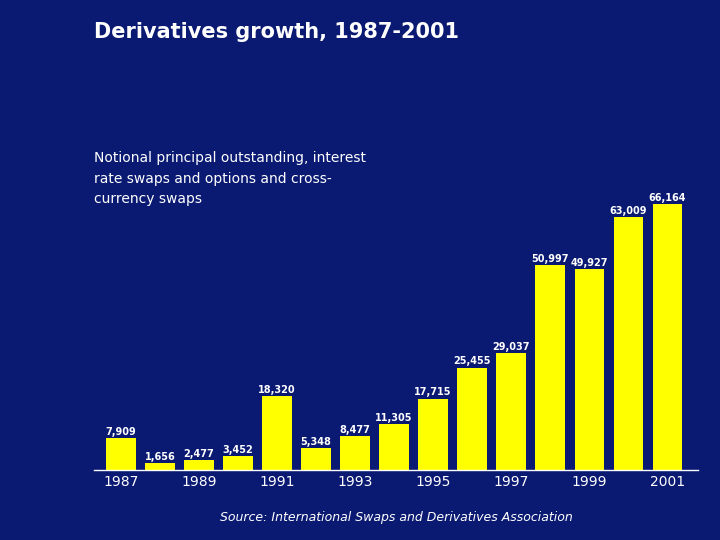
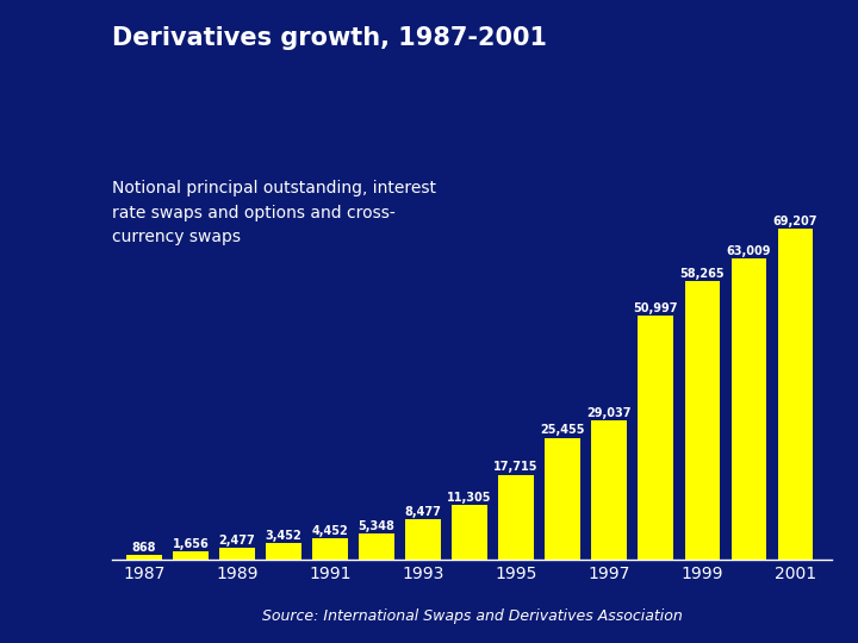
1987: 7,909 -> 868
1991: 18,320 -> 4,452
1999: 49,927 -> 58,265
2001: 66,164 -> 69,207
